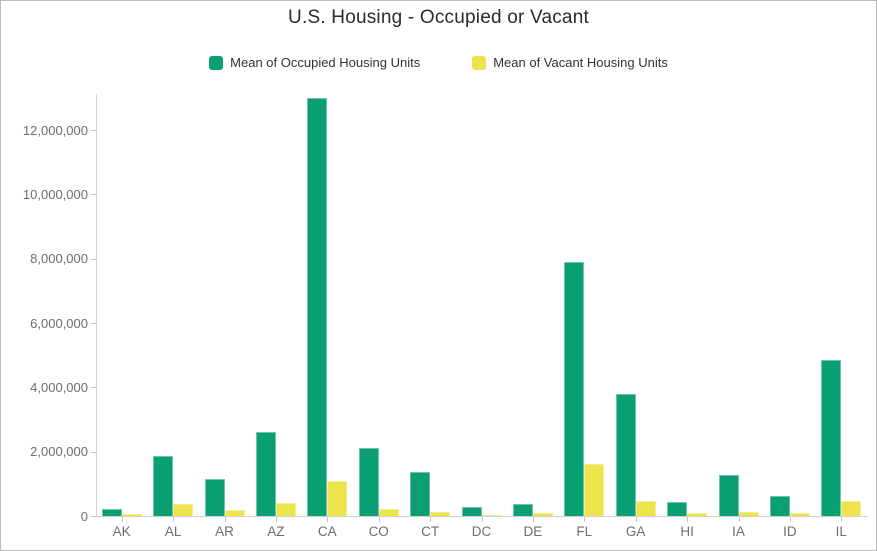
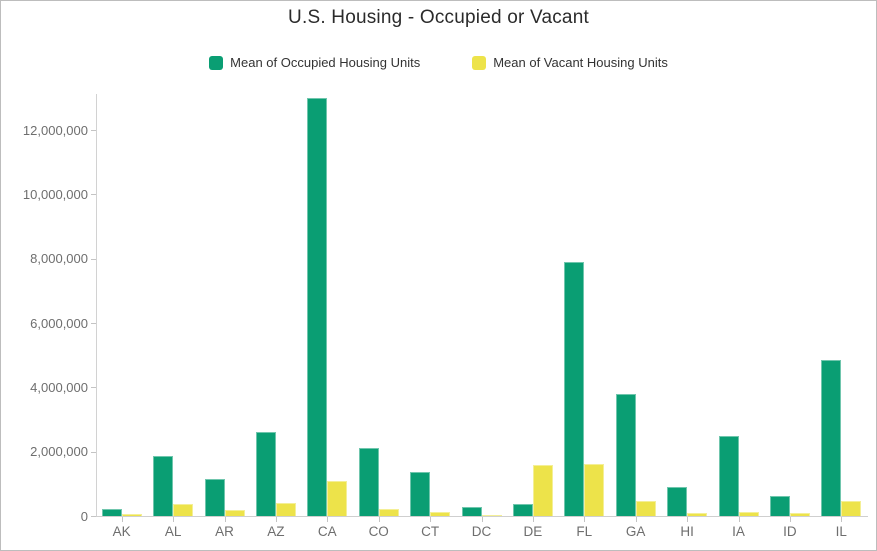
Mean of Vacant Housing Units/DE: 100000 -> 1600000
Mean of Occupied Housing Units/HI: 400000 -> 900000
Mean of Occupied Housing Units/IA: 1300000 -> 2500000
